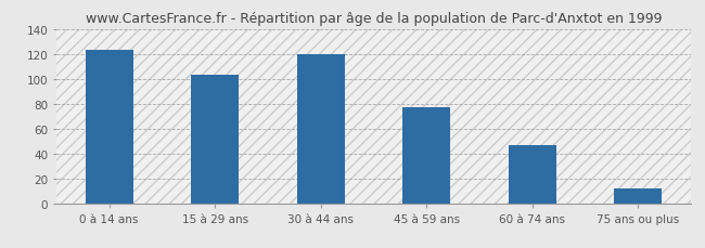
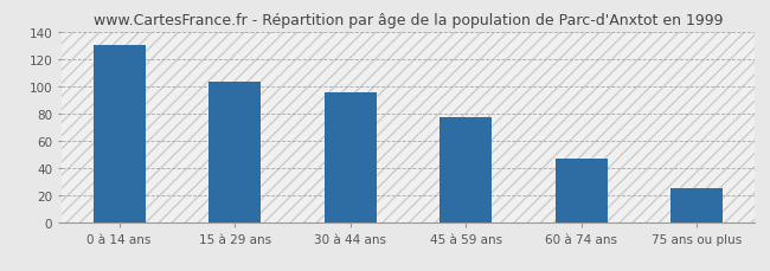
0 à 14 ans: 123 -> 130
30 à 44 ans: 120 -> 95
75 ans ou plus: 12 -> 25
